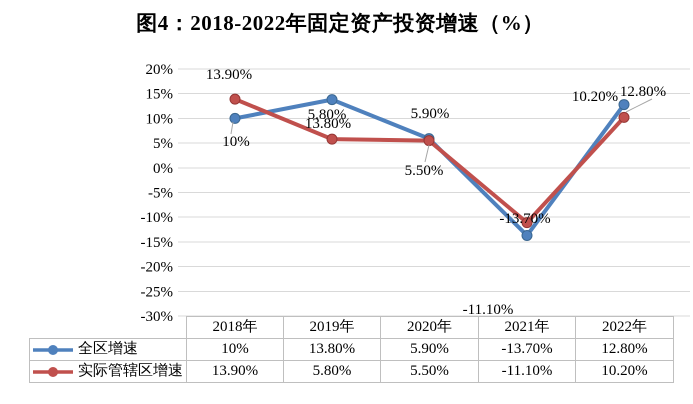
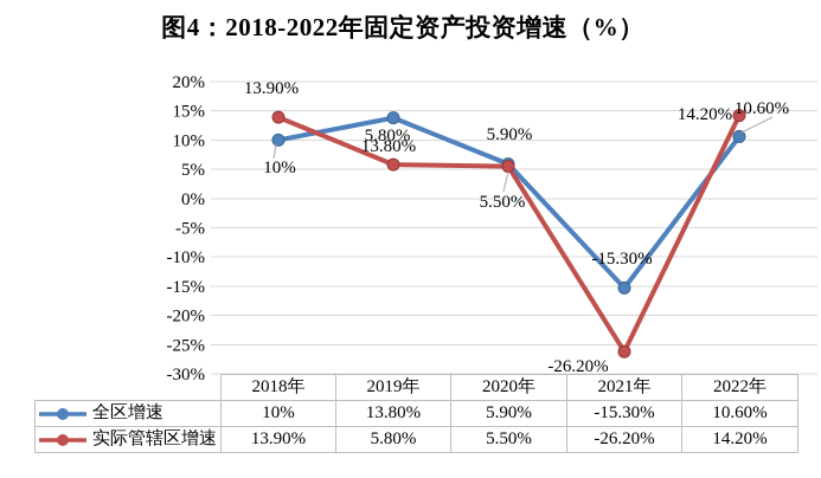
全区增速/2021年: -13.70% -> -15.30%
实际管辖区增速/2021年: -11.10% -> -26.20%
全区增速/2022年: 12.80% -> 10.60%
实际管辖区增速/2022年: 10.20% -> 14.20%
